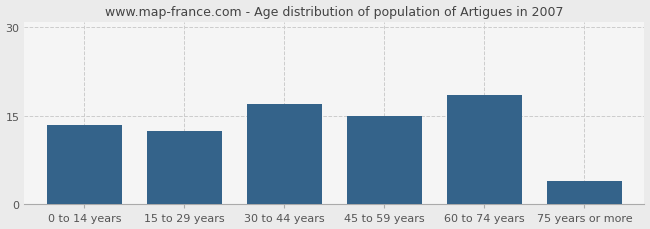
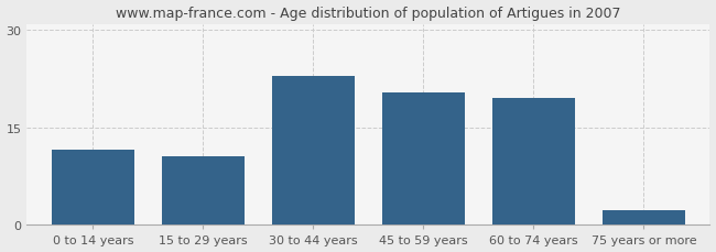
0 to 14 years: 13.5 -> 11.6
15 to 29 years: 12.5 -> 10.6
30 to 44 years: 17.0 -> 23.0
45 to 59 years: 15.0 -> 20.4
60 to 74 years: 18.5 -> 19.6
75 years or more: 4.0 -> 2.2
